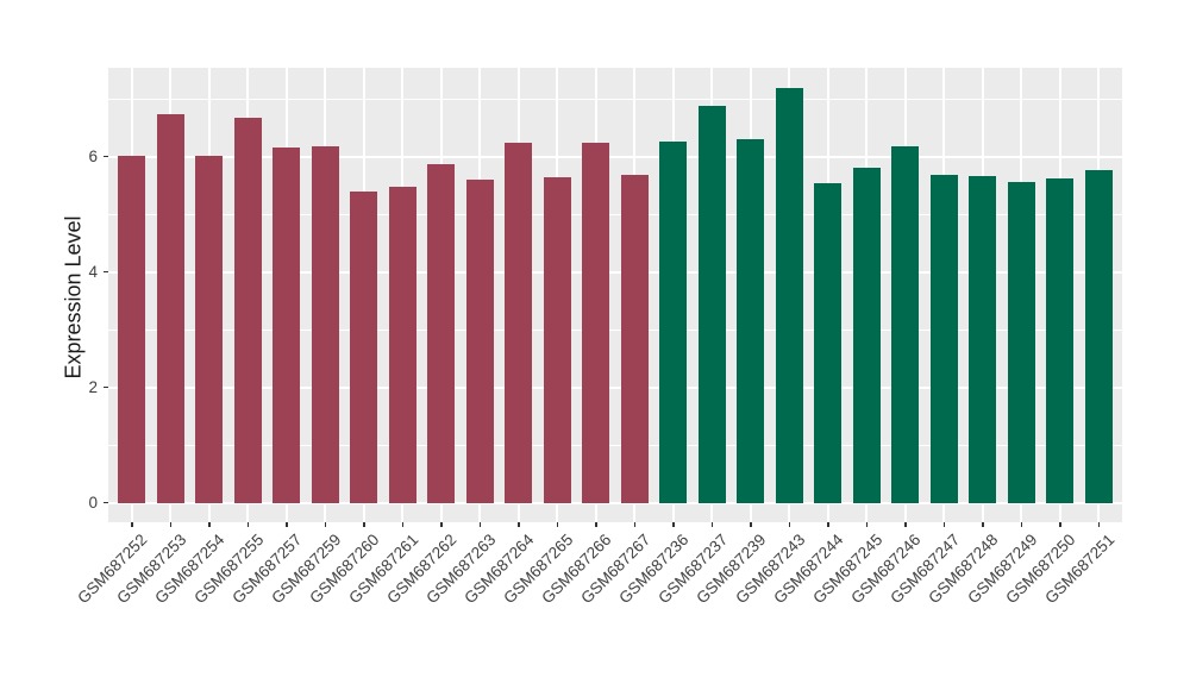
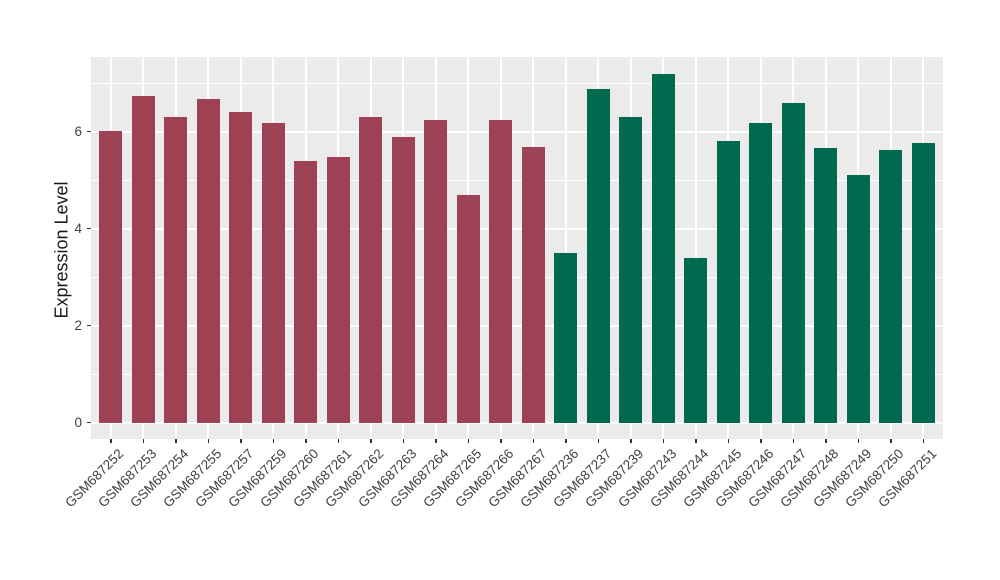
GSM687254: 6.0 -> 6.3
GSM687257: 6.2 -> 6.4
GSM687262: 5.9 -> 6.3
GSM687263: 5.6 -> 5.9
GSM687265: 5.6 -> 4.7
GSM687236: 6.3 -> 3.5
GSM687244: 5.5 -> 3.4
GSM687247: 5.7 -> 6.6
GSM687249: 5.6 -> 5.1
